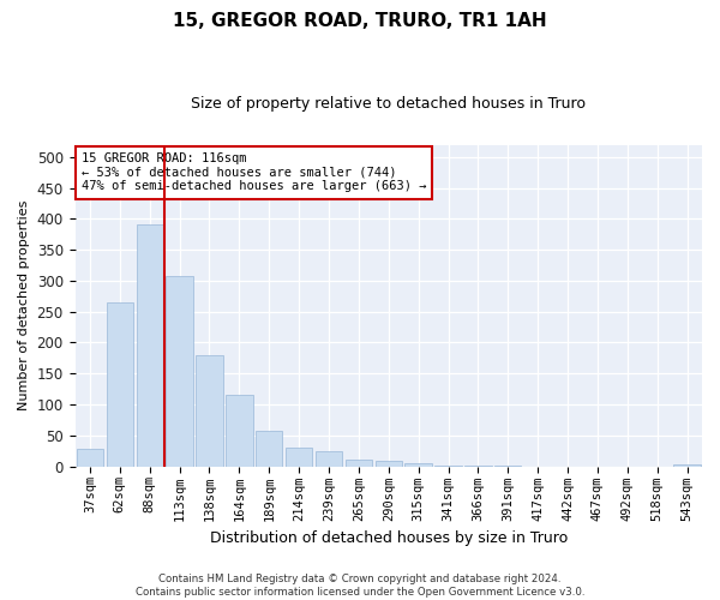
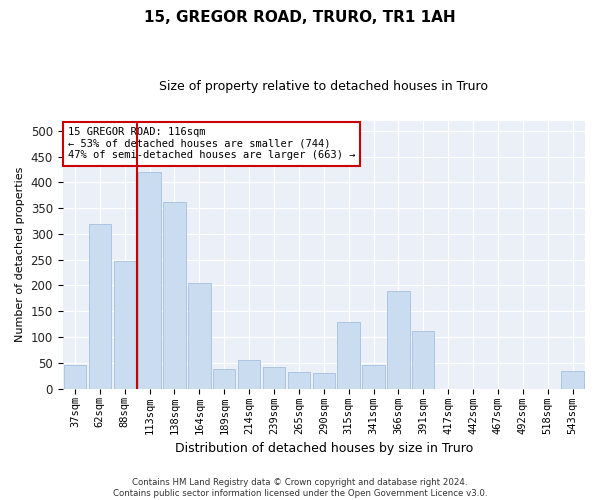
37sqm: 28 -> 46
62sqm: 265 -> 320
88sqm: 392 -> 248
113sqm: 308 -> 420
138sqm: 180 -> 362
164sqm: 115 -> 204
189sqm: 58 -> 38
214sqm: 30 -> 56
239sqm: 24 -> 42
265sqm: 11 -> 32
290sqm: 8 -> 30
315sqm: 4 -> 130
341sqm: 1 -> 46
366sqm: 1 -> 190
391sqm: 1 -> 112
543sqm: 3 -> 34
